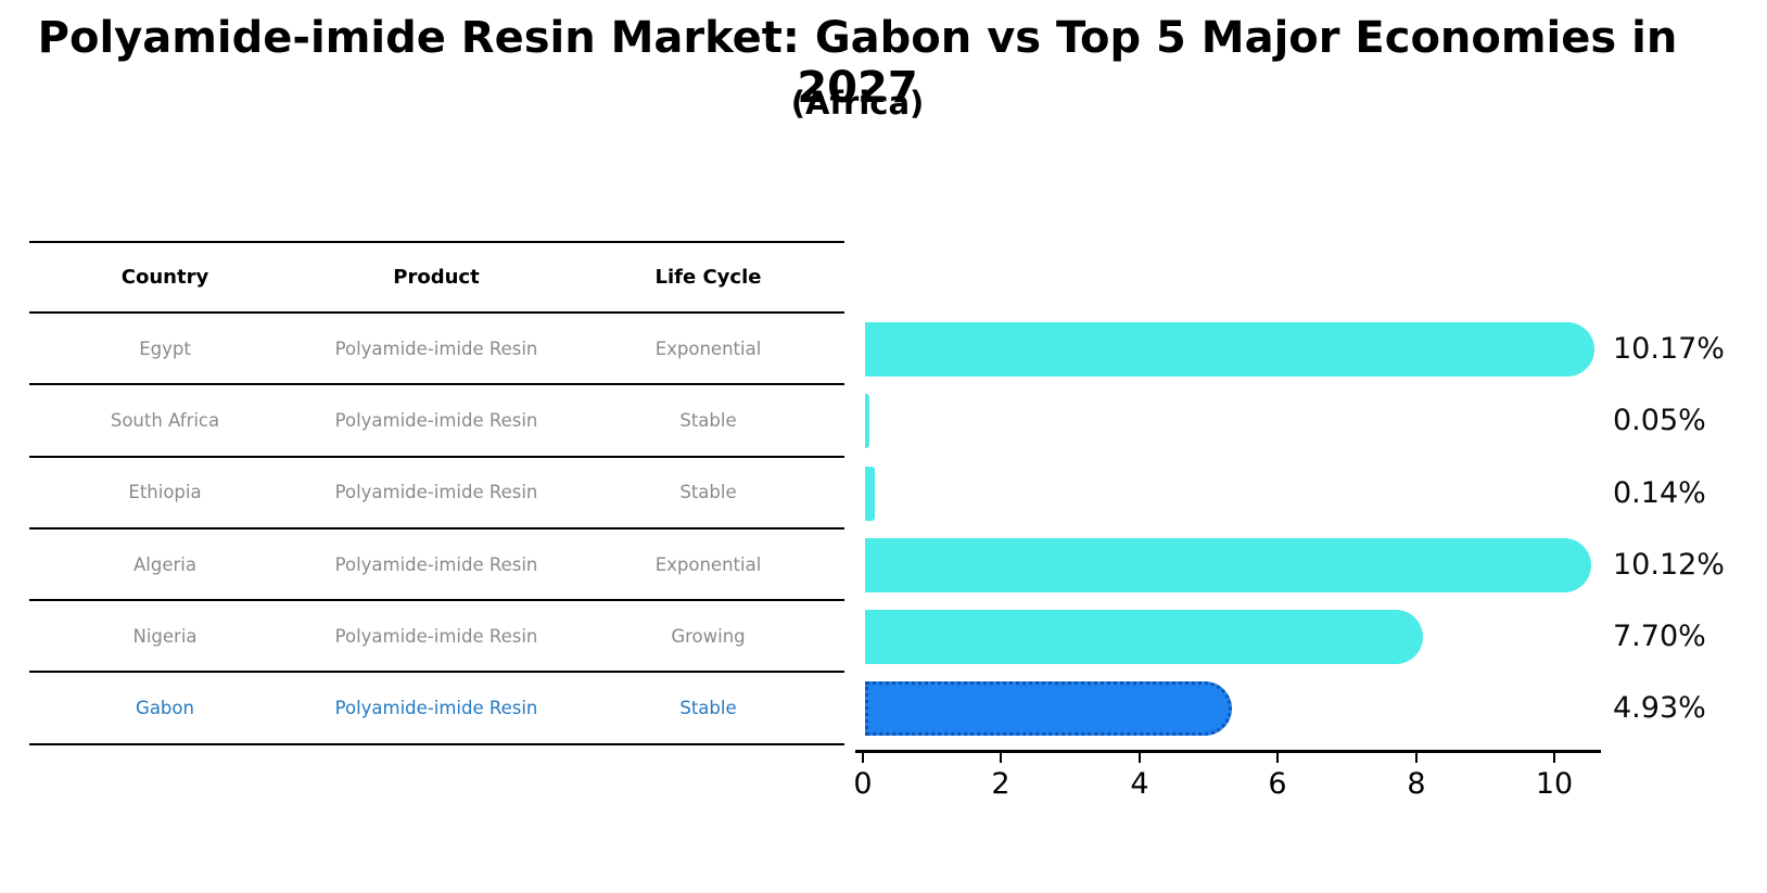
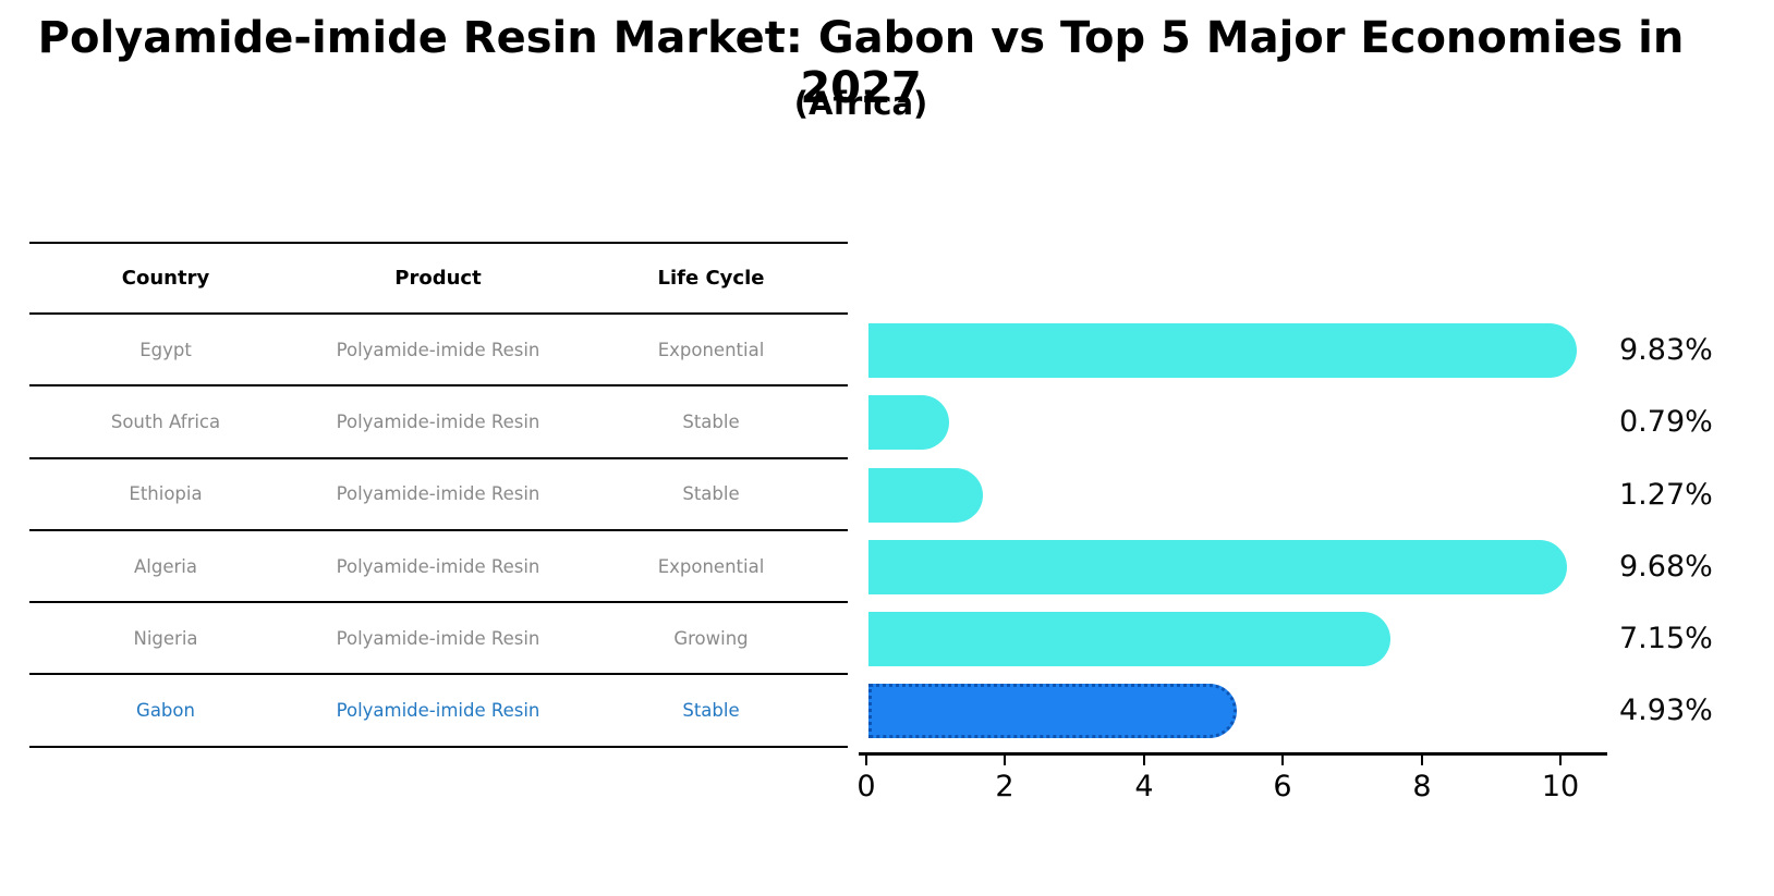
Egypt: 10.17% -> 9.83%
South Africa: 0.05% -> 0.79%
Ethiopia: 0.14% -> 1.27%
Algeria: 10.12% -> 9.68%
Nigeria: 7.70% -> 7.15%
